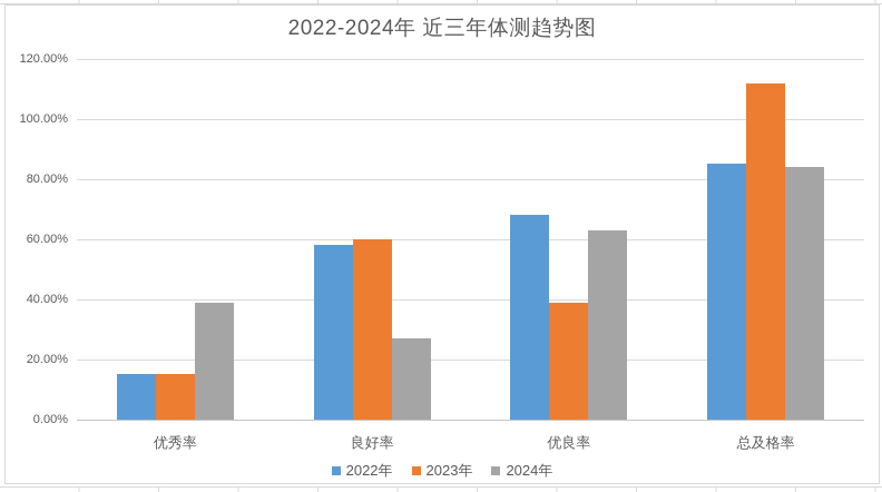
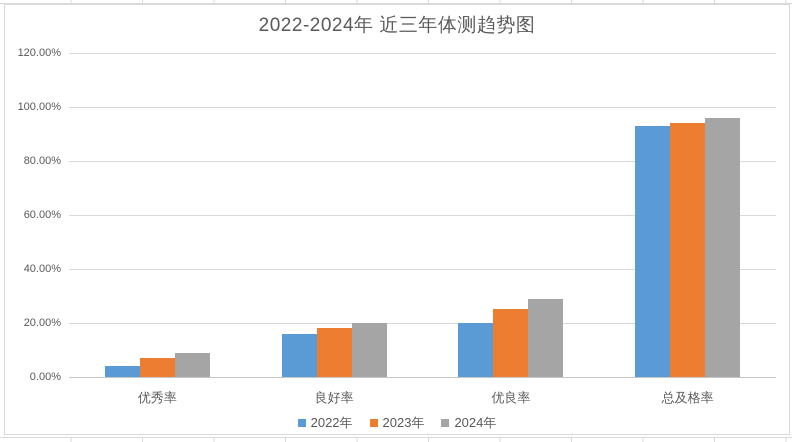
2022年/优秀率: 15% -> 4%
2023年/优秀率: 15% -> 7%
2024年/优秀率: 39% -> 9%
2022年/良好率: 58% -> 16%
2023年/良好率: 60% -> 18%
2024年/良好率: 27% -> 20%
2022年/优良率: 68% -> 20%
2023年/优良率: 39% -> 25%
2024年/优良率: 63% -> 29%
2022年/总及格率: 85% -> 93%
2023年/总及格率: 112% -> 94%
2024年/总及格率: 84% -> 96%
